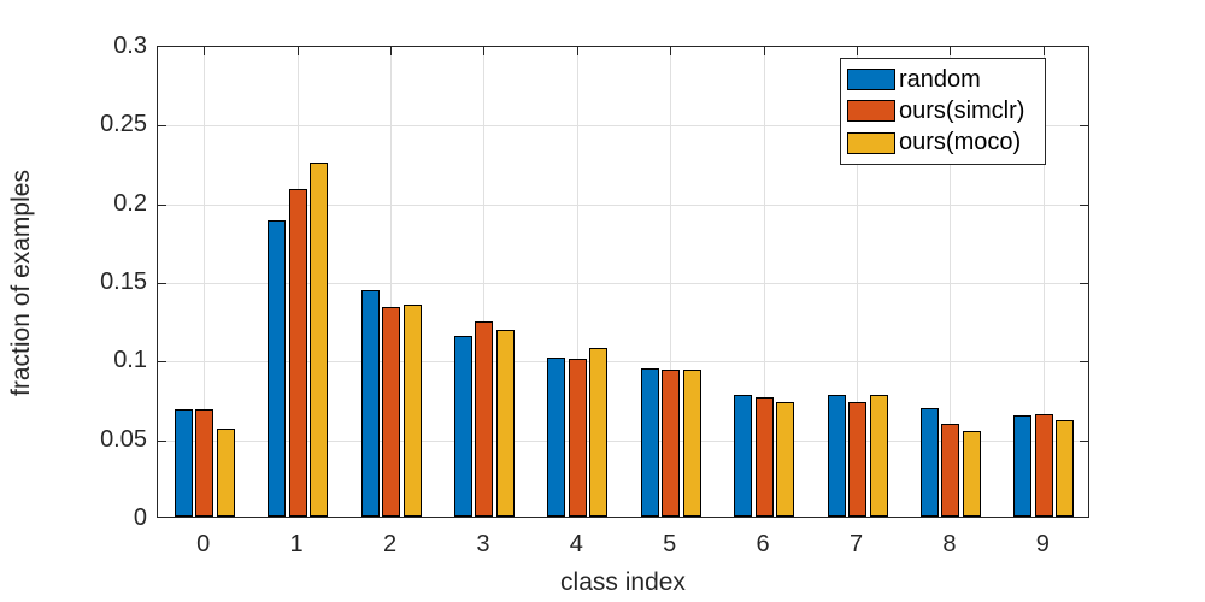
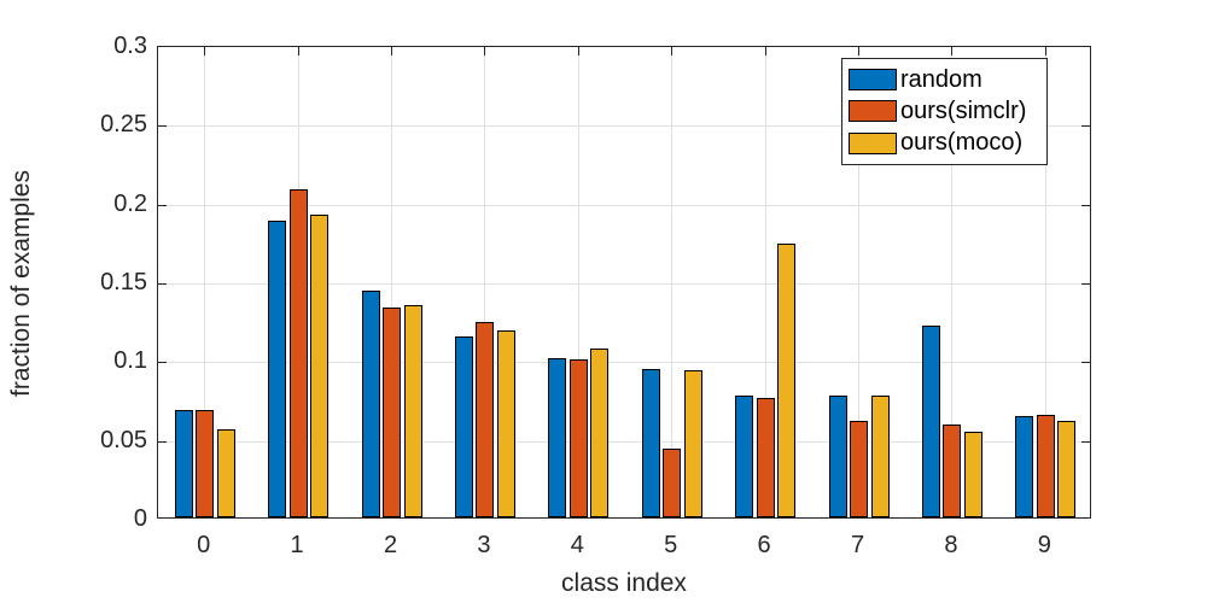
ours(moco)/1: 0.225 -> 0.192
ours(simclr)/5: 0.093 -> 0.044
ours(moco)/6: 0.073 -> 0.174
ours(simclr)/7: 0.073 -> 0.061
random/8: 0.069 -> 0.122
